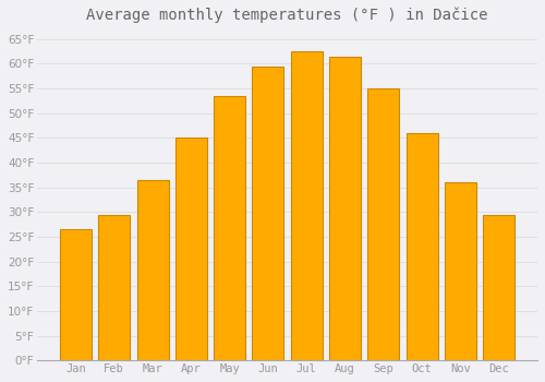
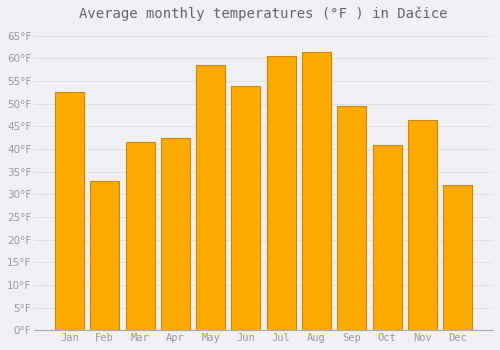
Jan: 26.5°F -> 52.5°F
Feb: 29.5°F -> 33.0°F
Mar: 36.5°F -> 41.5°F
Apr: 45.0°F -> 42.5°F
May: 53.5°F -> 58.5°F
Jun: 59.5°F -> 54.0°F
Jul: 62.5°F -> 60.5°F
Sep: 55.0°F -> 49.5°F
Oct: 46.0°F -> 41.0°F
Nov: 36.0°F -> 46.5°F
Dec: 29.5°F -> 32.0°F
